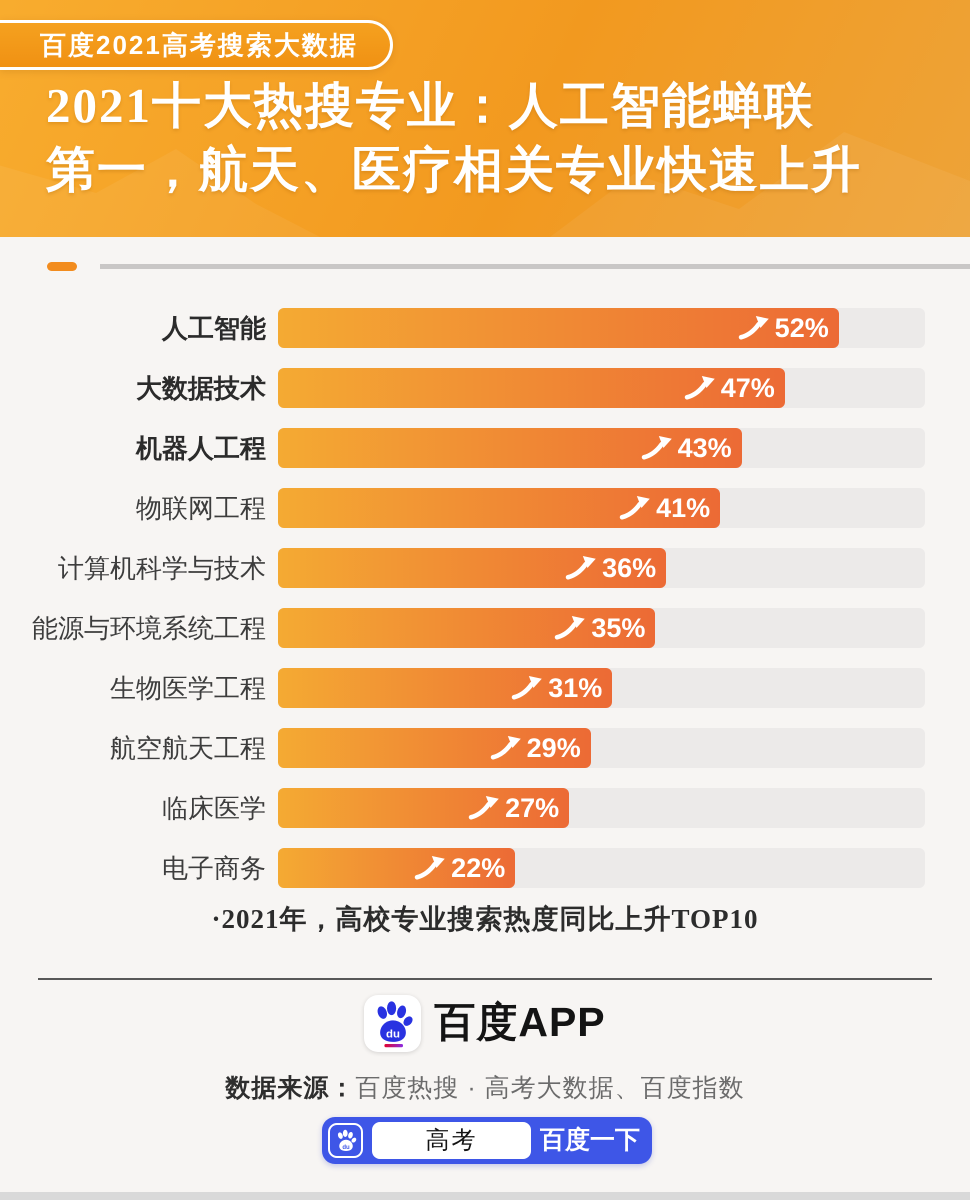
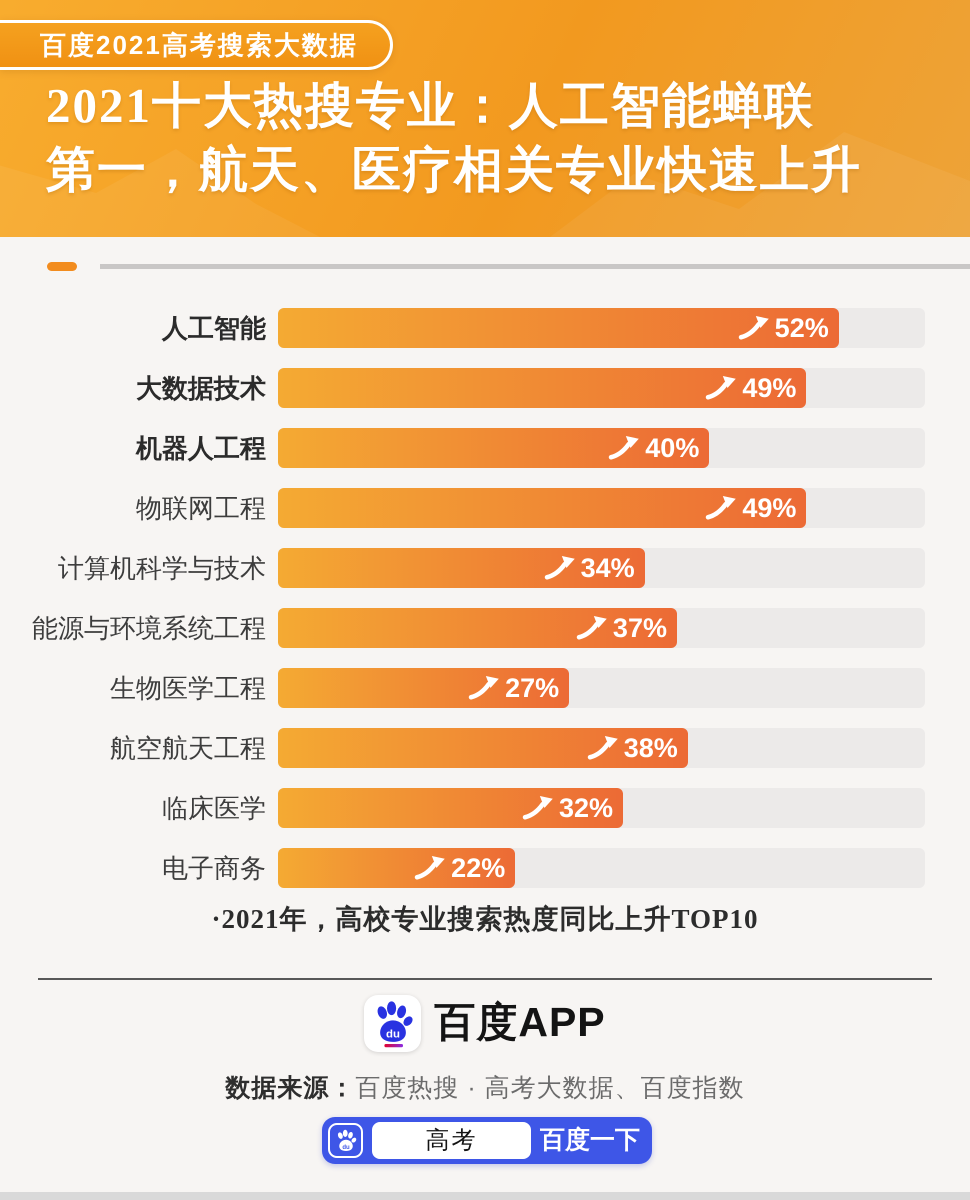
大数据技术: 47% -> 49%
机器人工程: 43% -> 40%
物联网工程: 41% -> 49%
计算机科学与技术: 36% -> 34%
能源与环境系统工程: 35% -> 37%
生物医学工程: 31% -> 27%
航空航天工程: 29% -> 38%
临床医学: 27% -> 32%
